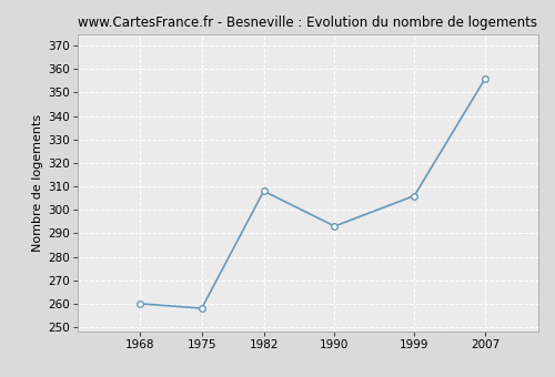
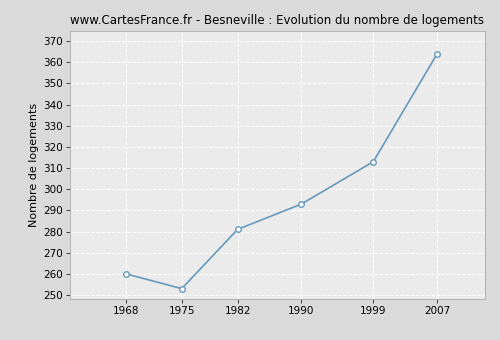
1975: 258 -> 253
1982: 308 -> 281
1999: 306 -> 313
2007: 356 -> 364
